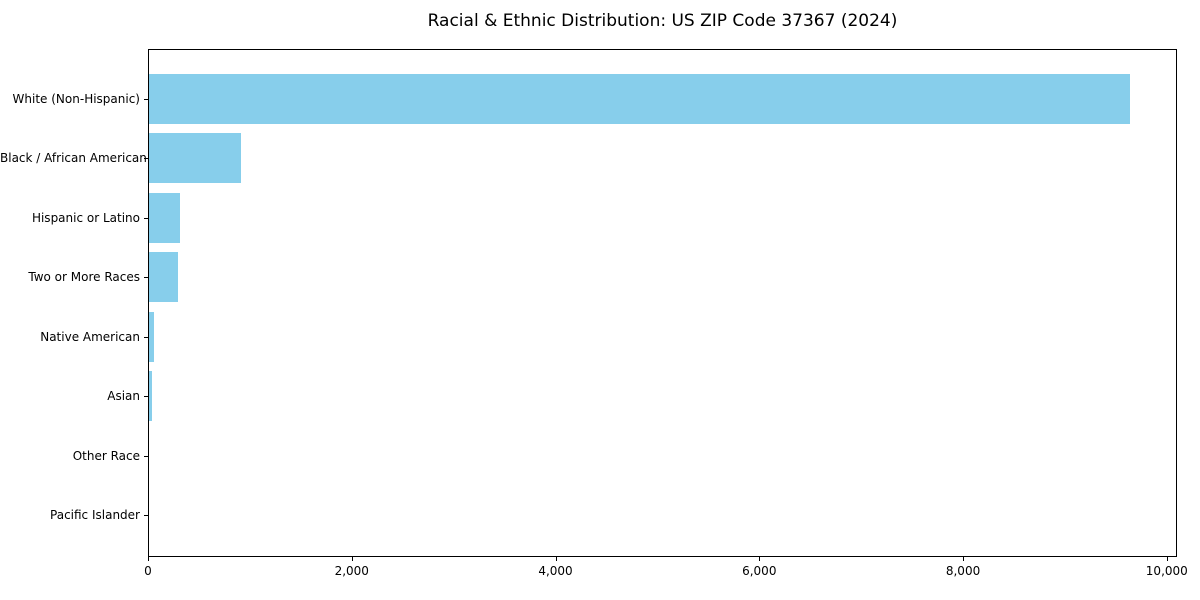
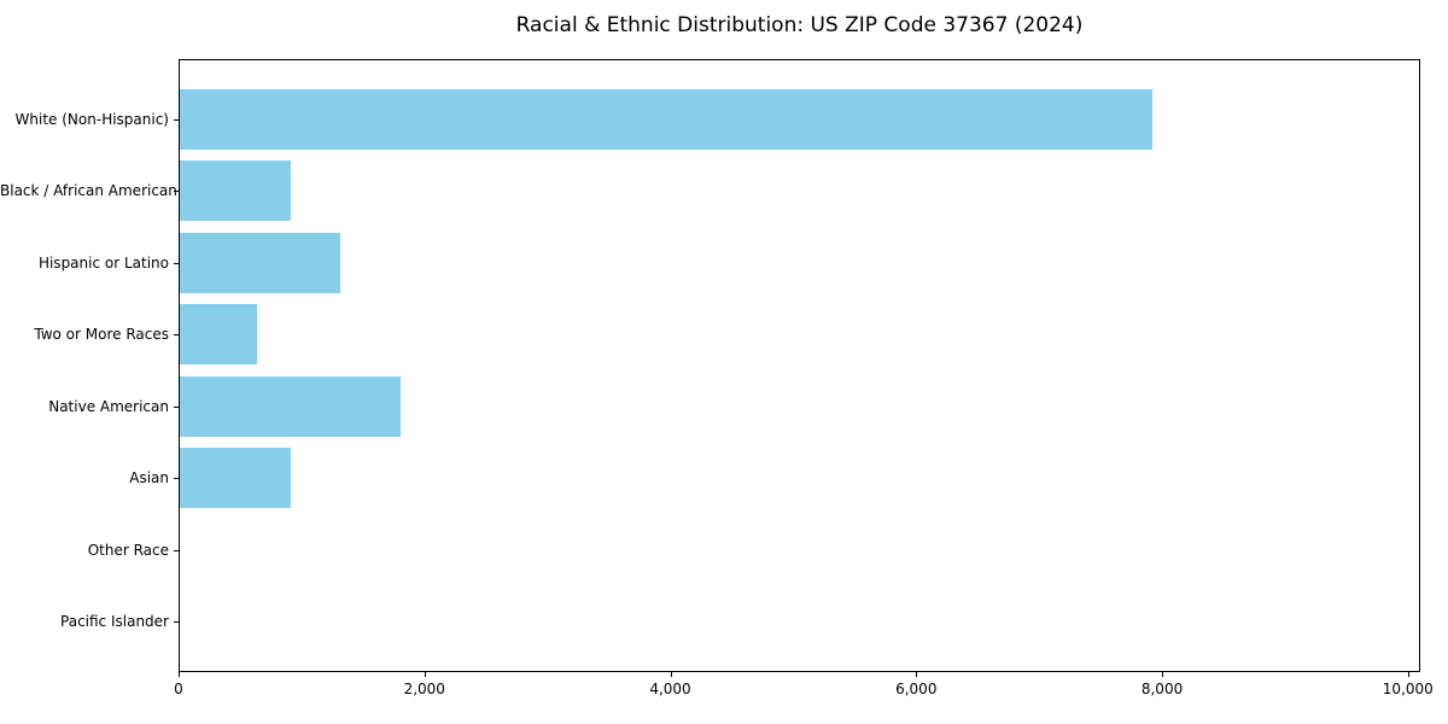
White (Non-Hispanic): 9630 -> 7910
Hispanic or Latino: 300 -> 1310
Two or More Races: 280 -> 630
Native American: 50 -> 1800
Asian: 20 -> 900
